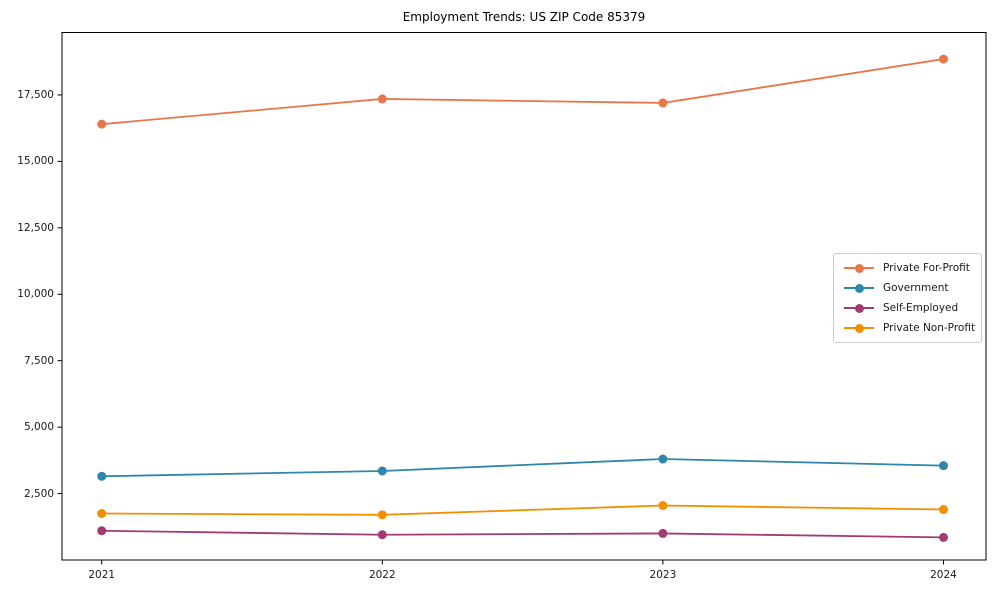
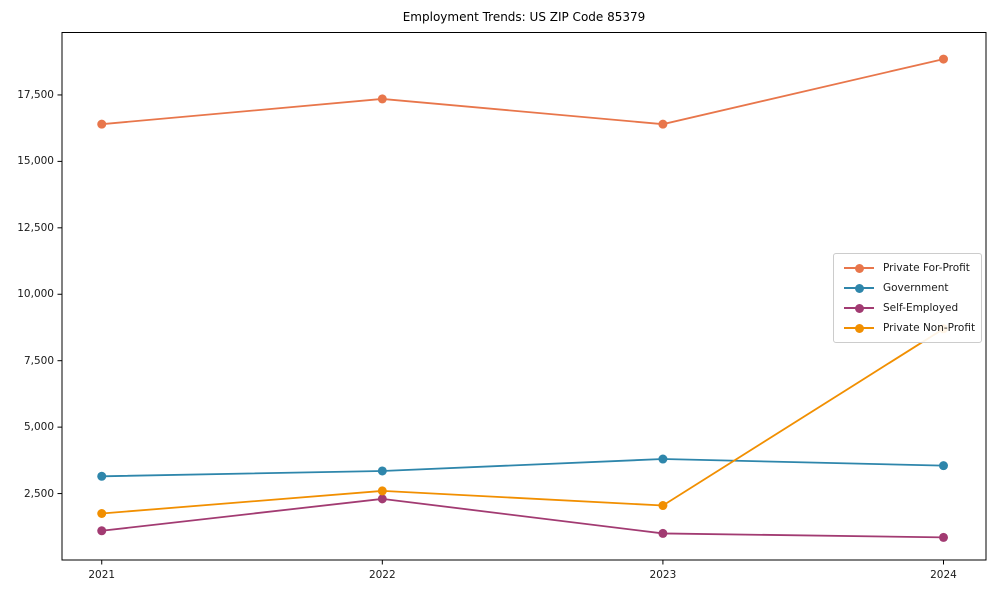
Self-Employed/2022: 1000 -> 2300
Private Non-Profit/2022: 1700 -> 2600
Private For-Profit/2023: 17200 -> 16400
Private Non-Profit/2024: 1900 -> 8700
